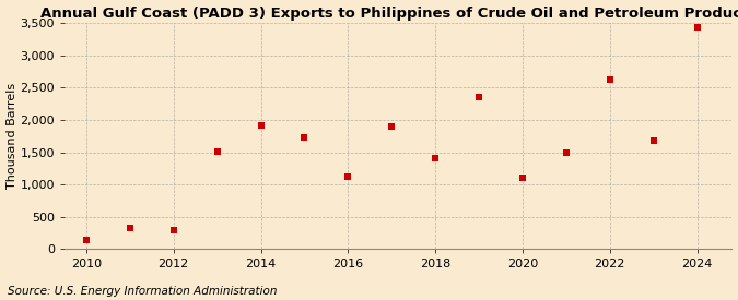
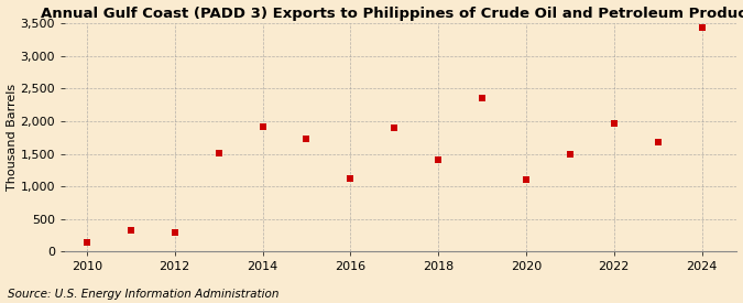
2022: 2,620 -> 1,960
